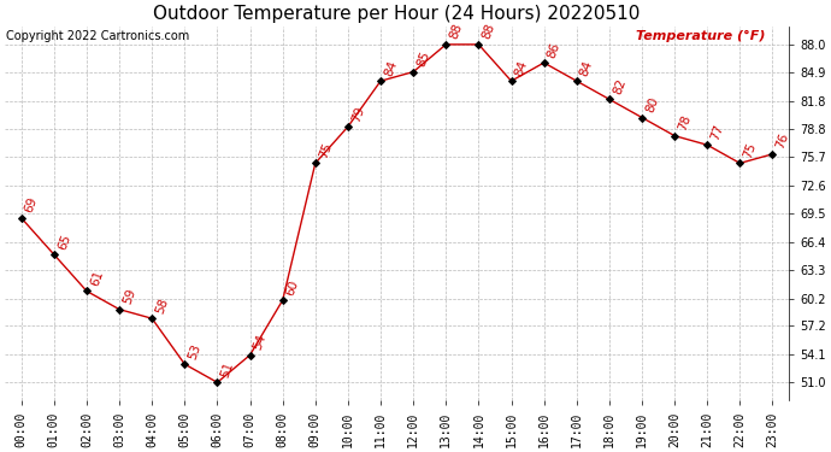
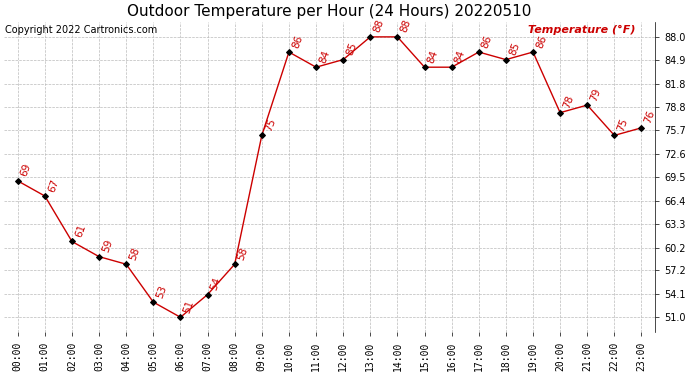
01:00: 65 -> 67
08:00: 60 -> 58
10:00: 79 -> 86
16:00: 86 -> 84
17:00: 84 -> 86
18:00: 82 -> 85
19:00: 80 -> 86
21:00: 77 -> 79
